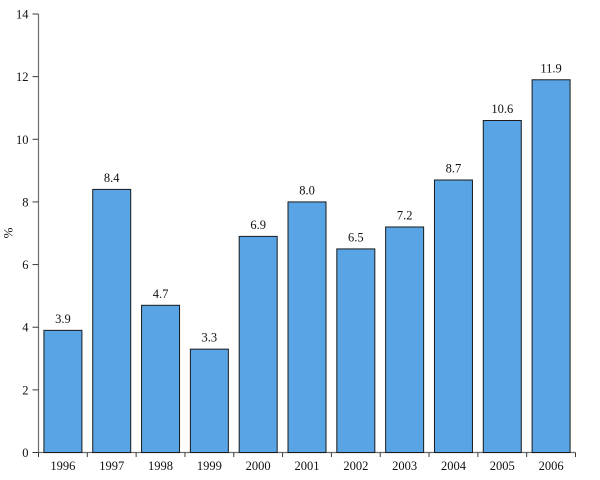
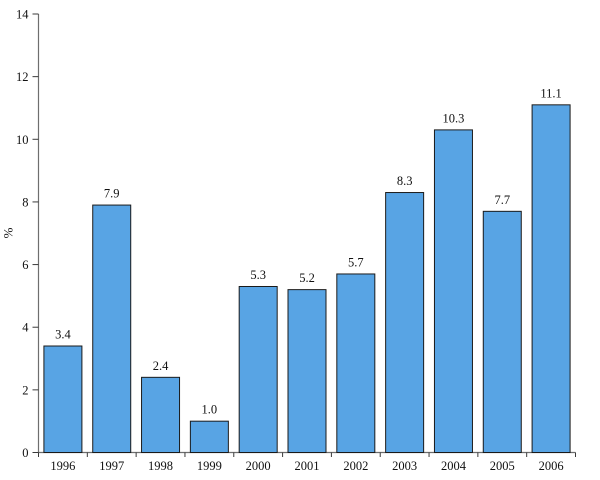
1996: 3.9 -> 3.4
1997: 8.4 -> 7.9
1998: 4.7 -> 2.4
1999: 3.3 -> 1.0
2000: 6.9 -> 5.3
2001: 8.0 -> 5.2
2002: 6.5 -> 5.7
2003: 7.2 -> 8.3
2004: 8.7 -> 10.3
2005: 10.6 -> 7.7
2006: 11.9 -> 11.1
